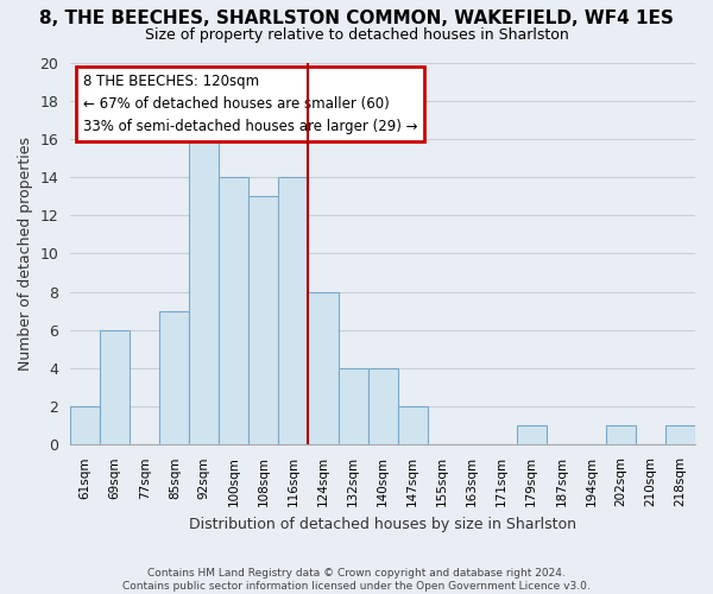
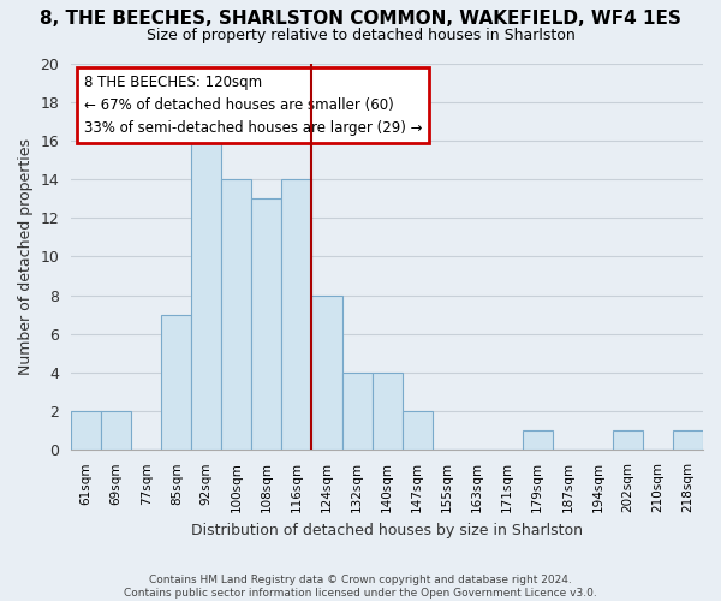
69sqm: 6 -> 2
